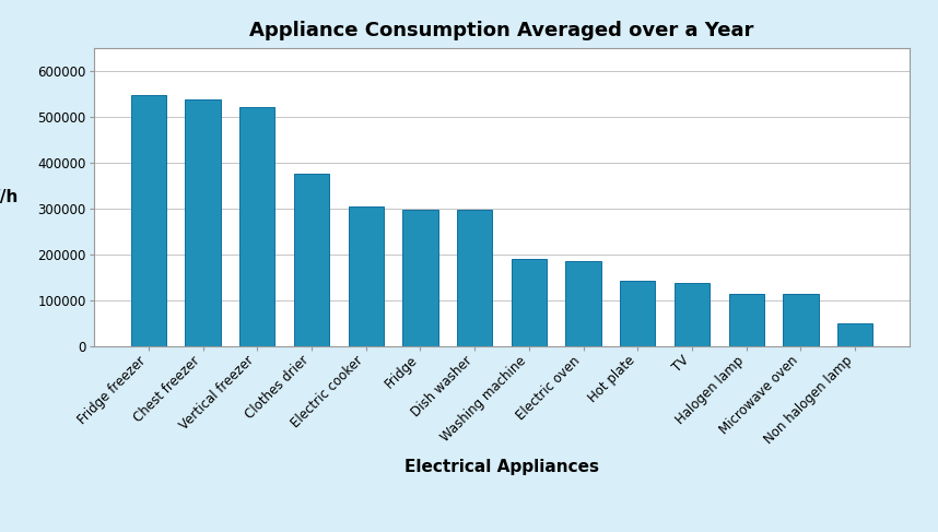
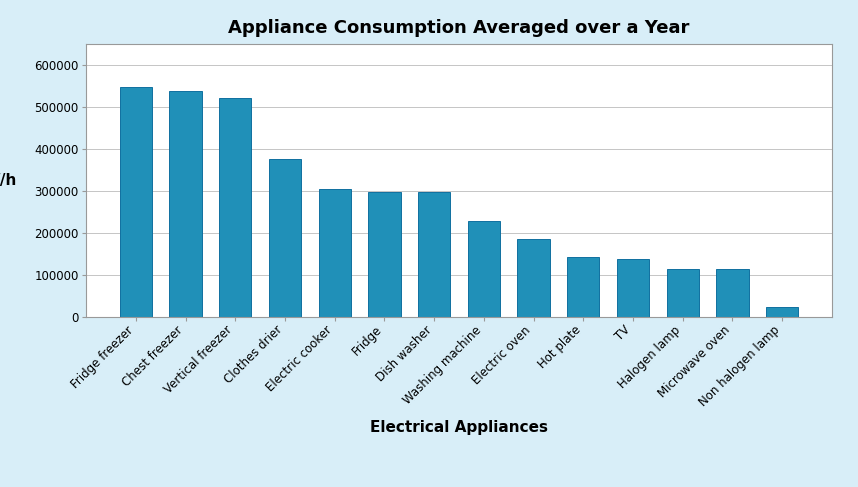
Washing machine: 190000 -> 228000
Non halogen lamp: 50000 -> 22000
